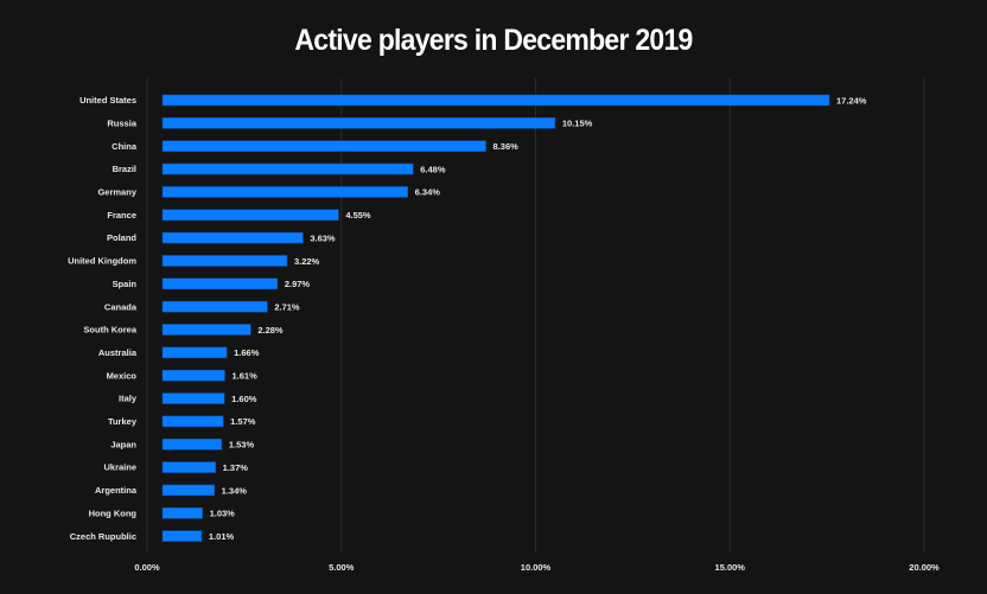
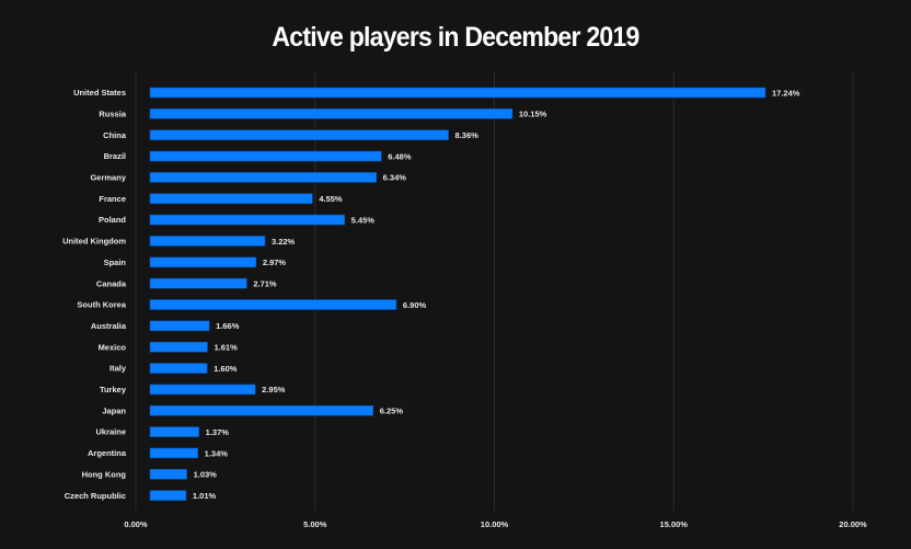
Poland: 3.63% -> 5.45%
South Korea: 2.28% -> 6.90%
Turkey: 1.57% -> 2.95%
Japan: 1.53% -> 6.25%
